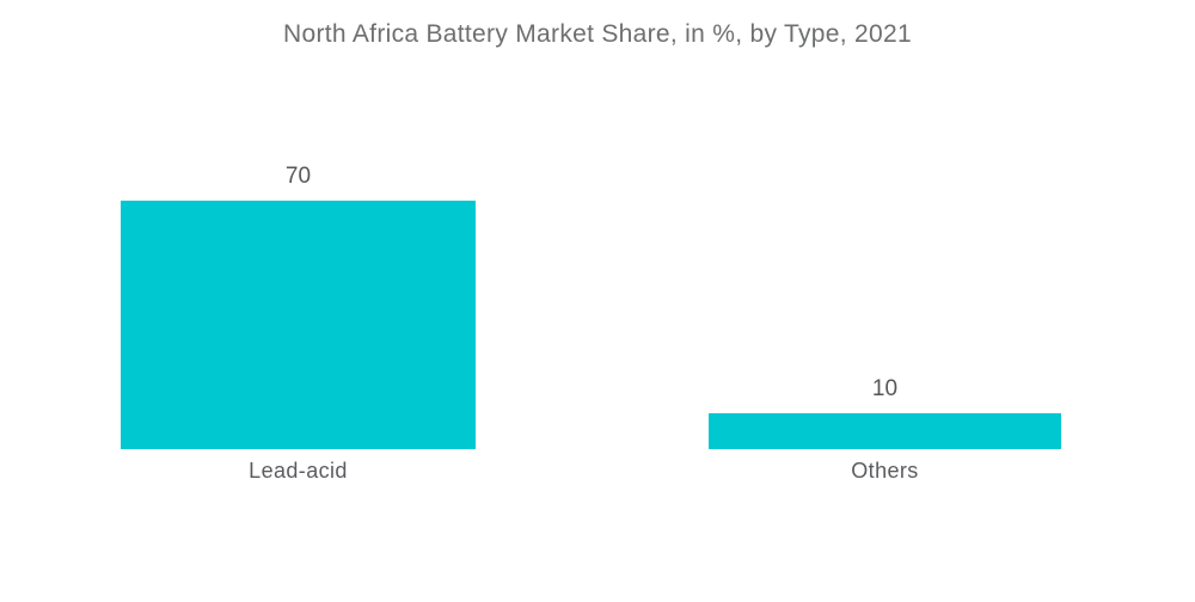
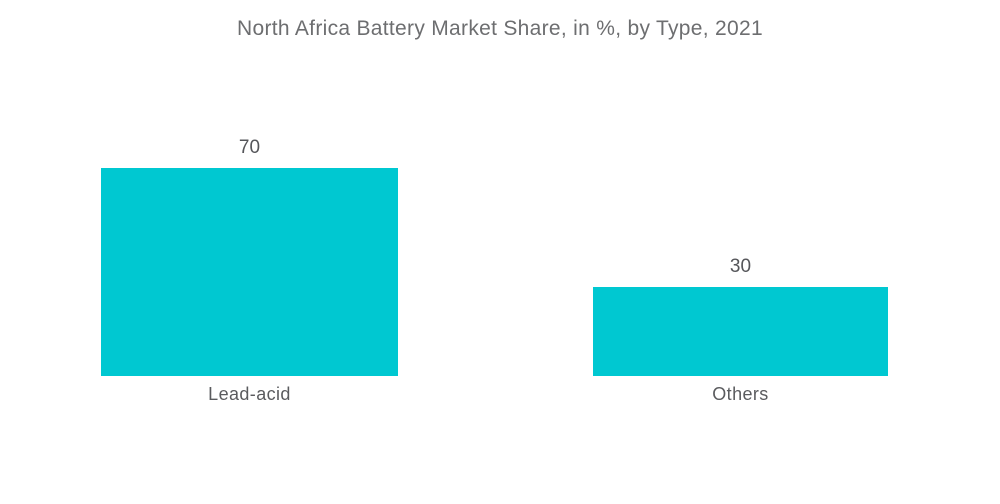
Others: 10 -> 30
